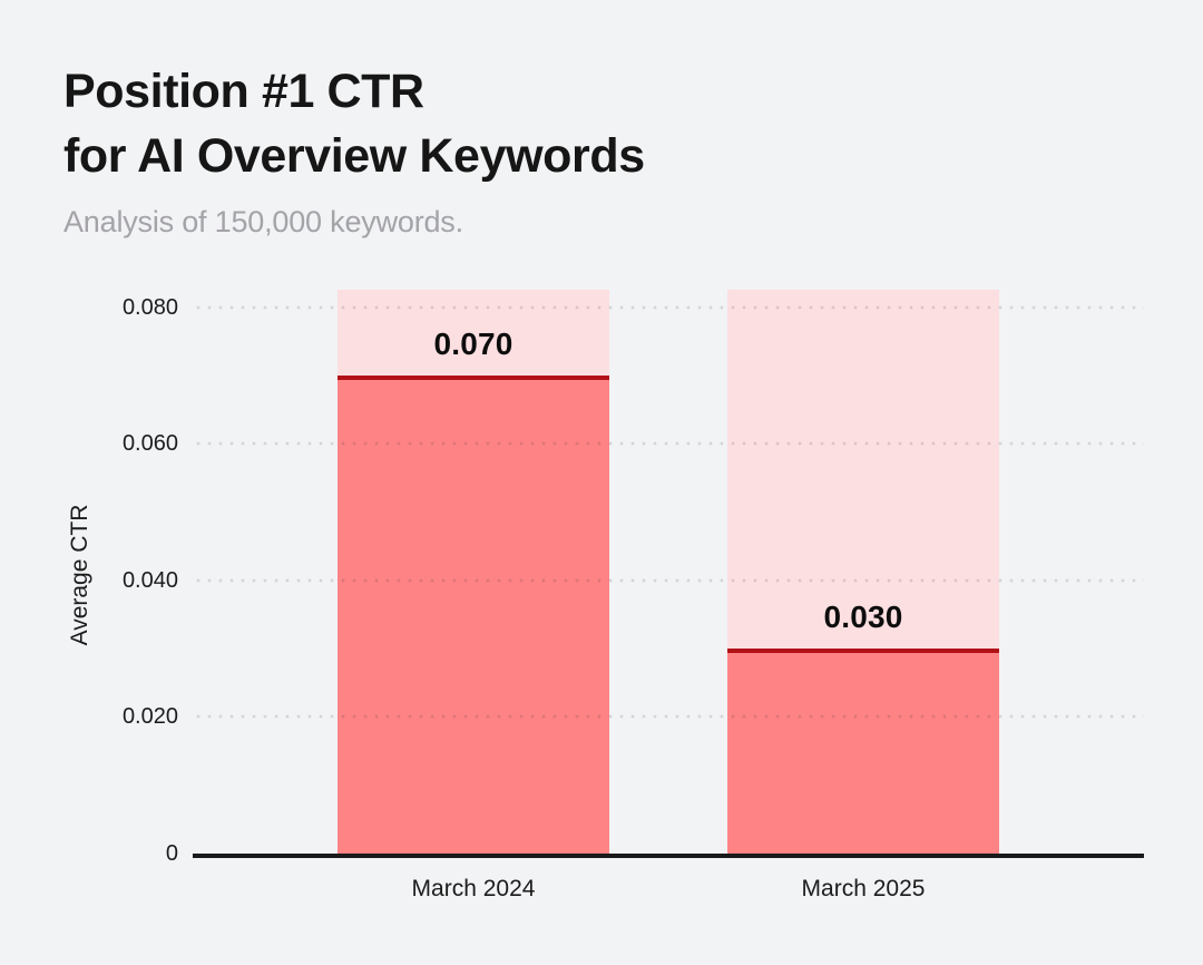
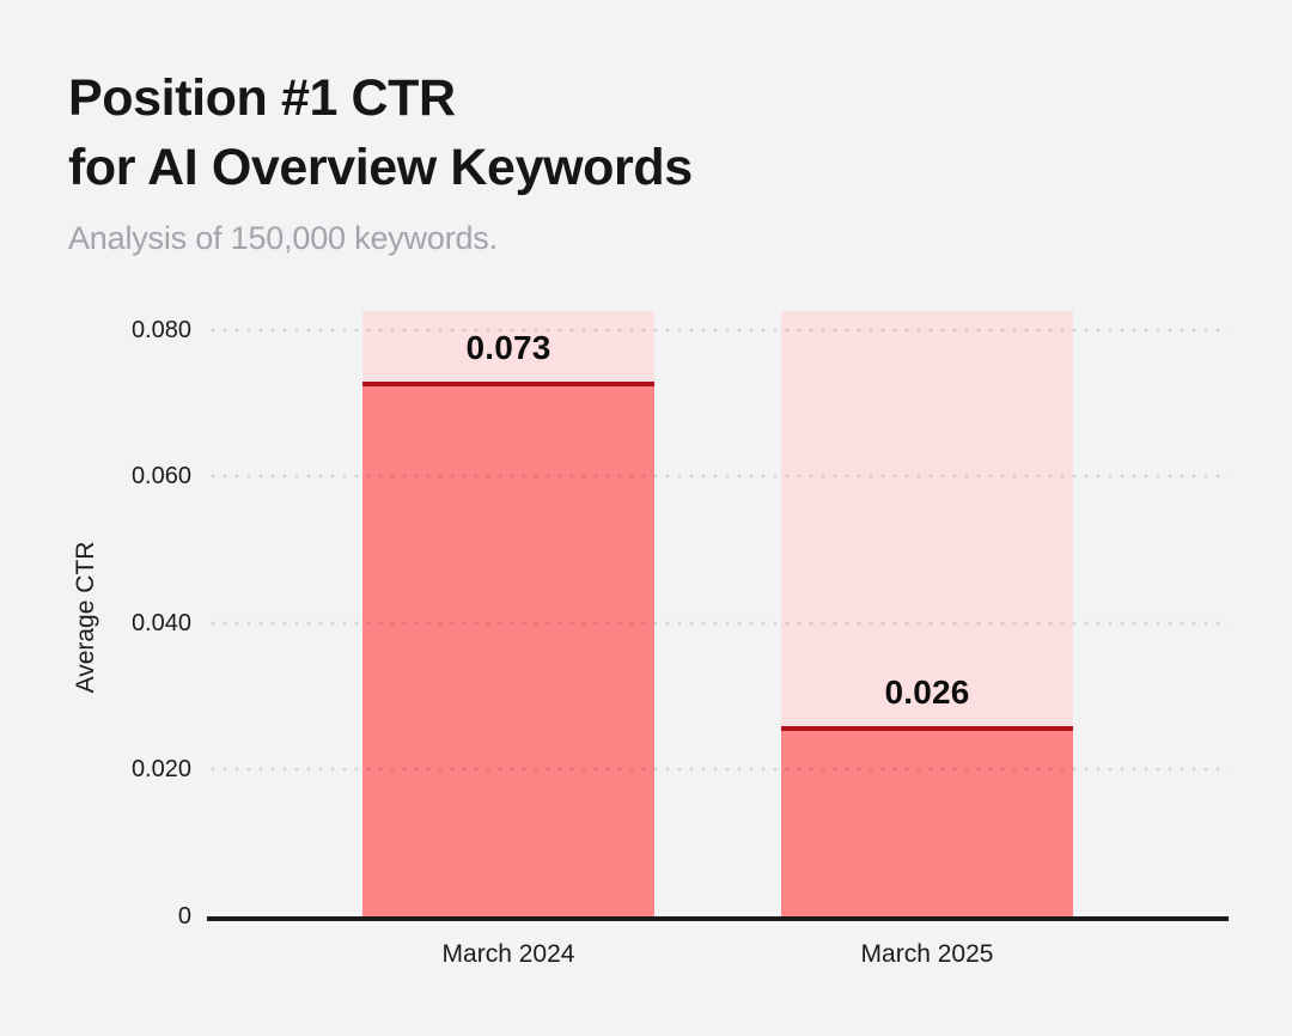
March 2024: 0.070 -> 0.073
March 2025: 0.030 -> 0.026
